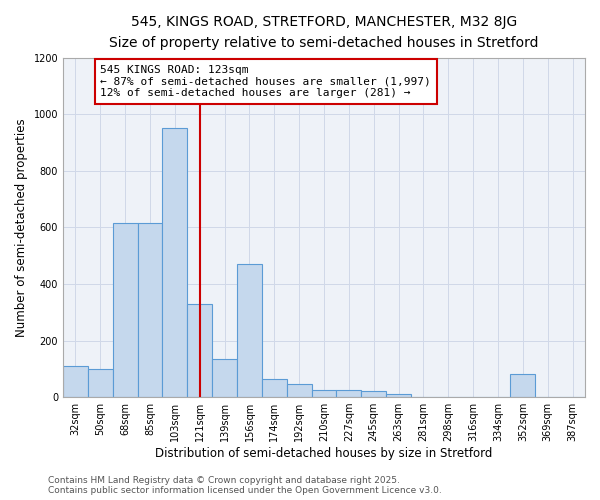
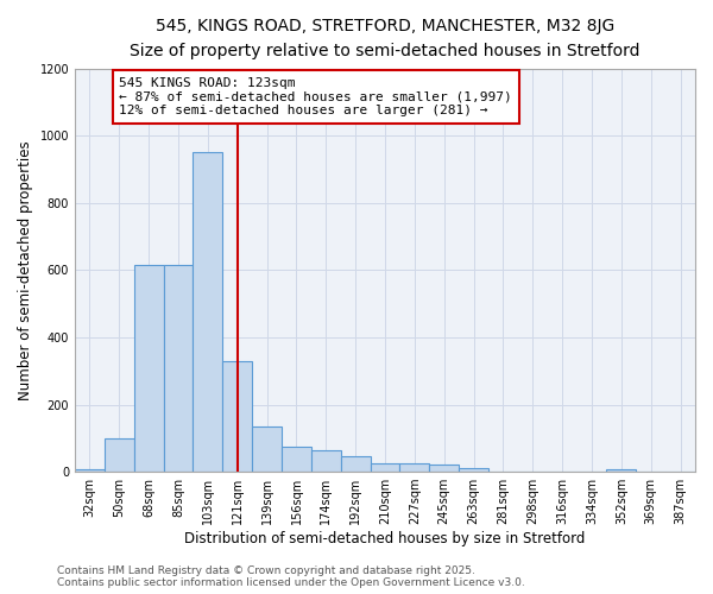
32sqm: 110 -> 8
156sqm: 470 -> 75
352sqm: 80 -> 8
